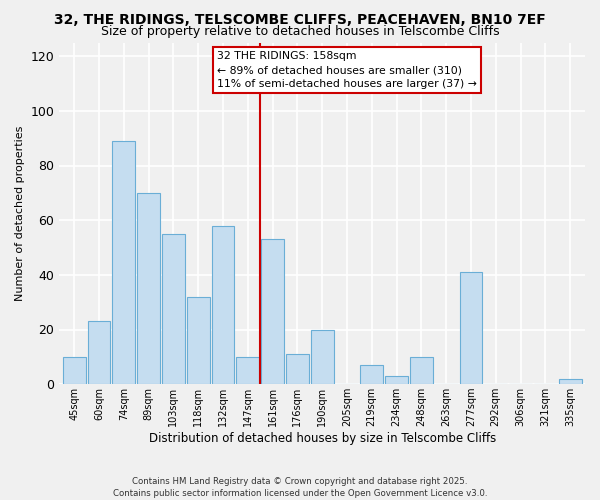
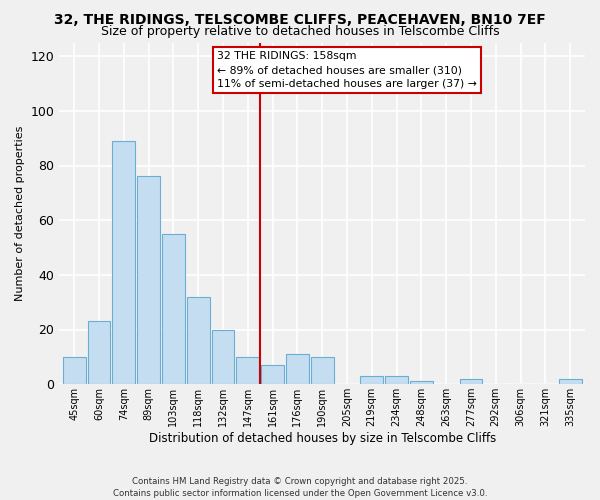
89sqm: 70 -> 76
132sqm: 58 -> 20
161sqm: 53 -> 7
190sqm: 20 -> 10
219sqm: 7 -> 3
248sqm: 10 -> 1
277sqm: 41 -> 2
